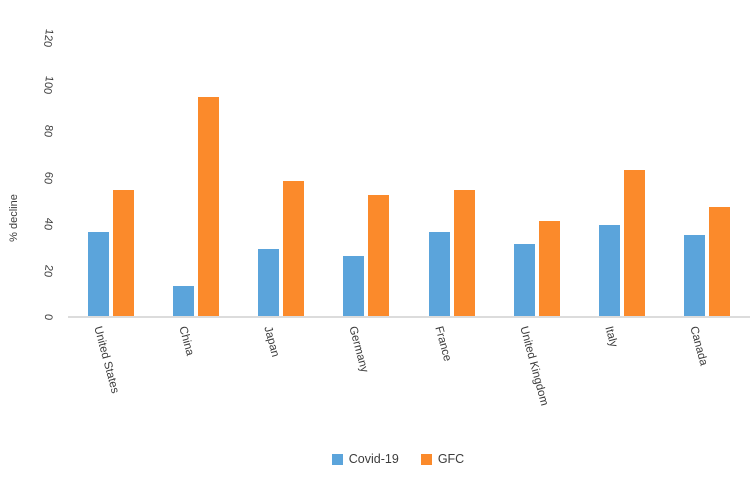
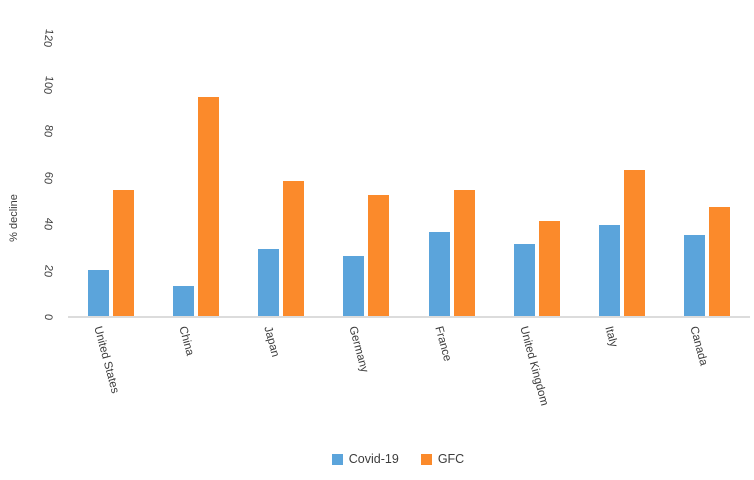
Covid-19/United States: 36 -> 20
